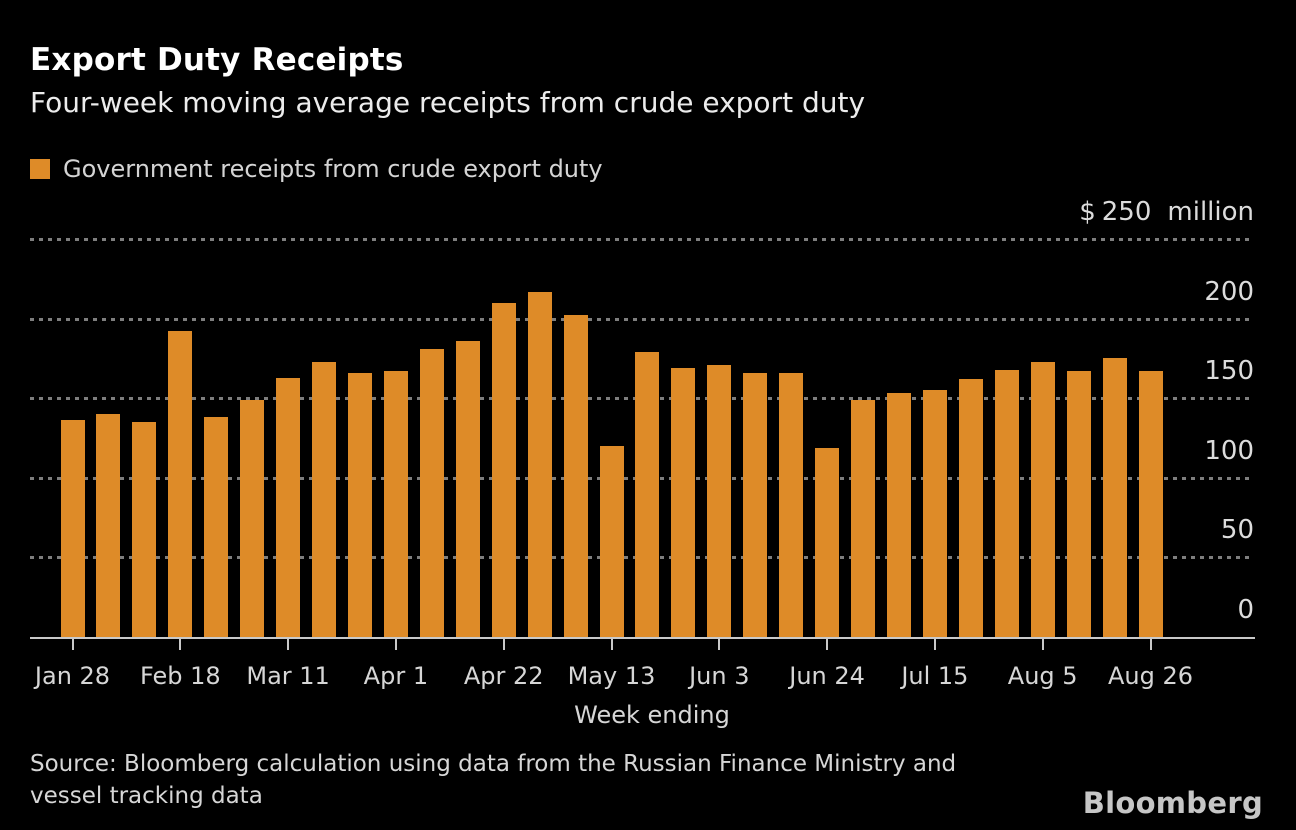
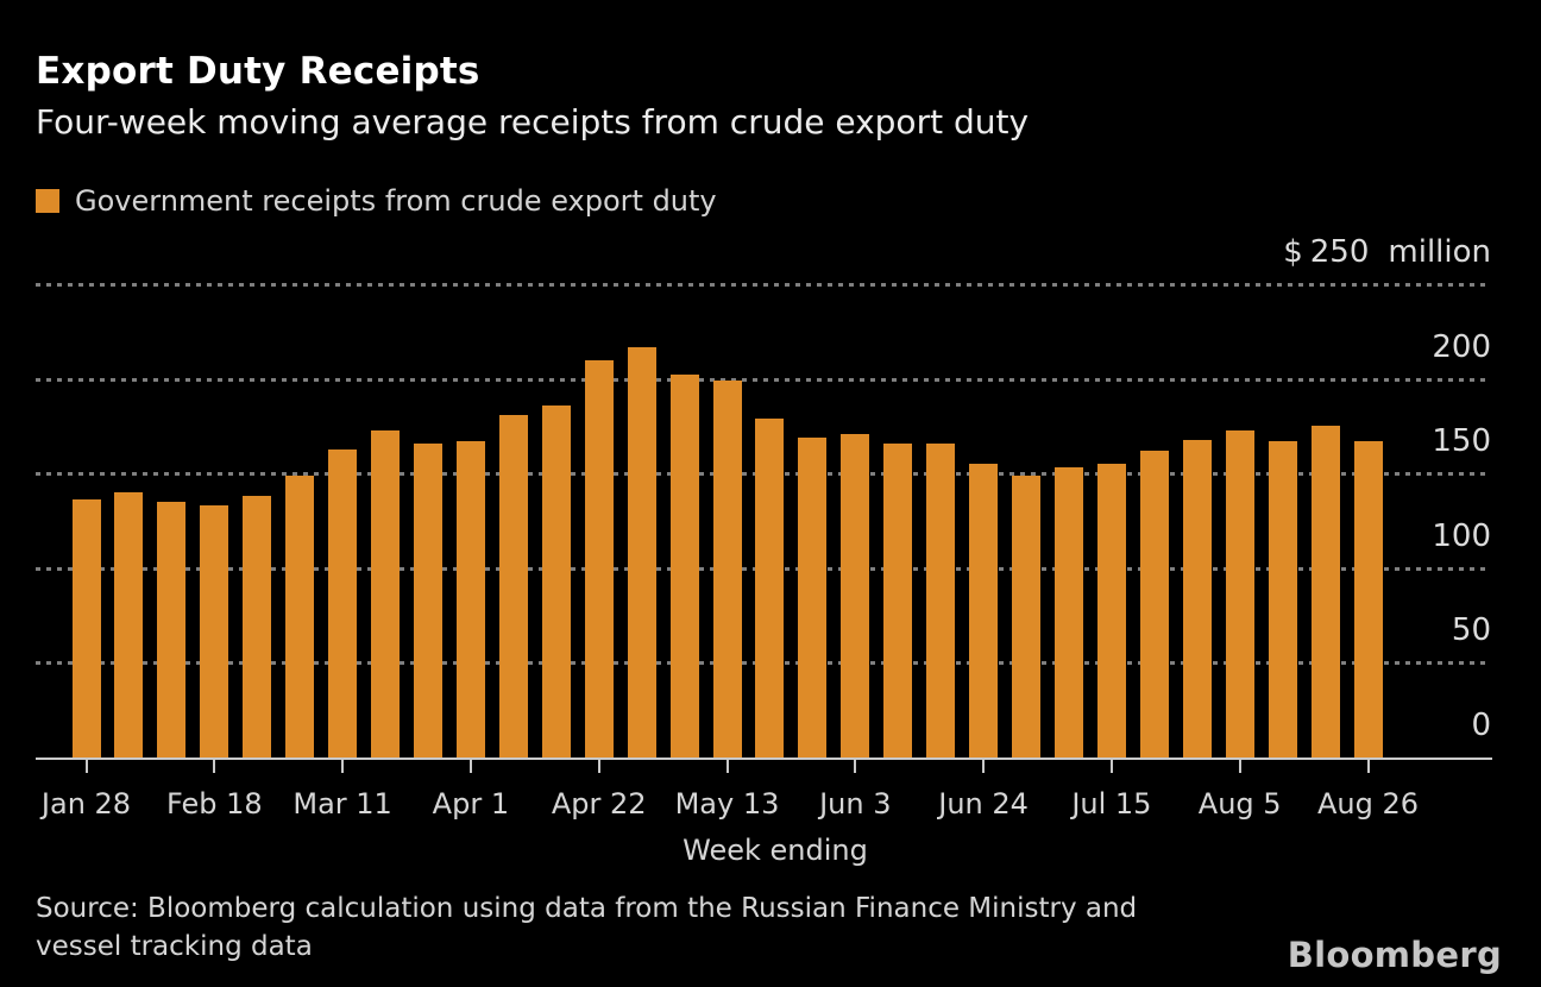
Feb 18: 192 -> 133
May 13: 120 -> 199
Jun 24: 119 -> 155
